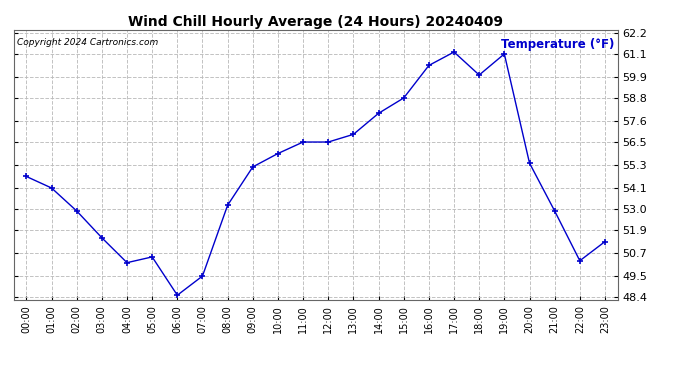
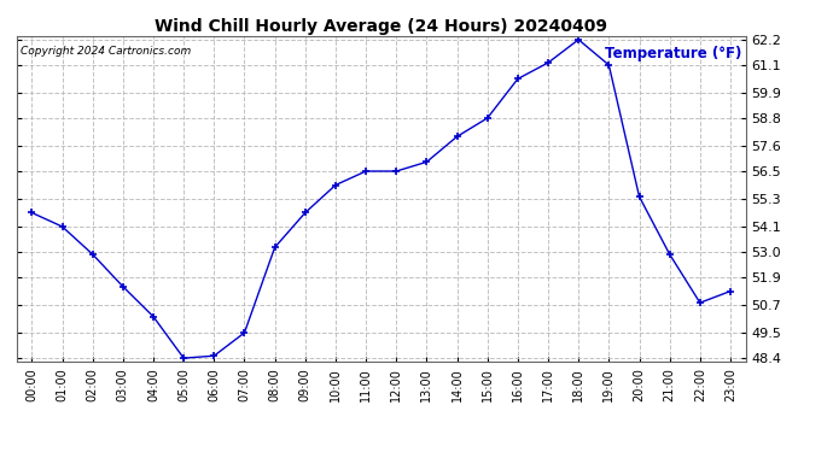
05:00: 50.5 -> 48.4
09:00: 55.2 -> 54.7
18:00: 60.0 -> 62.2
22:00: 50.3 -> 50.8
